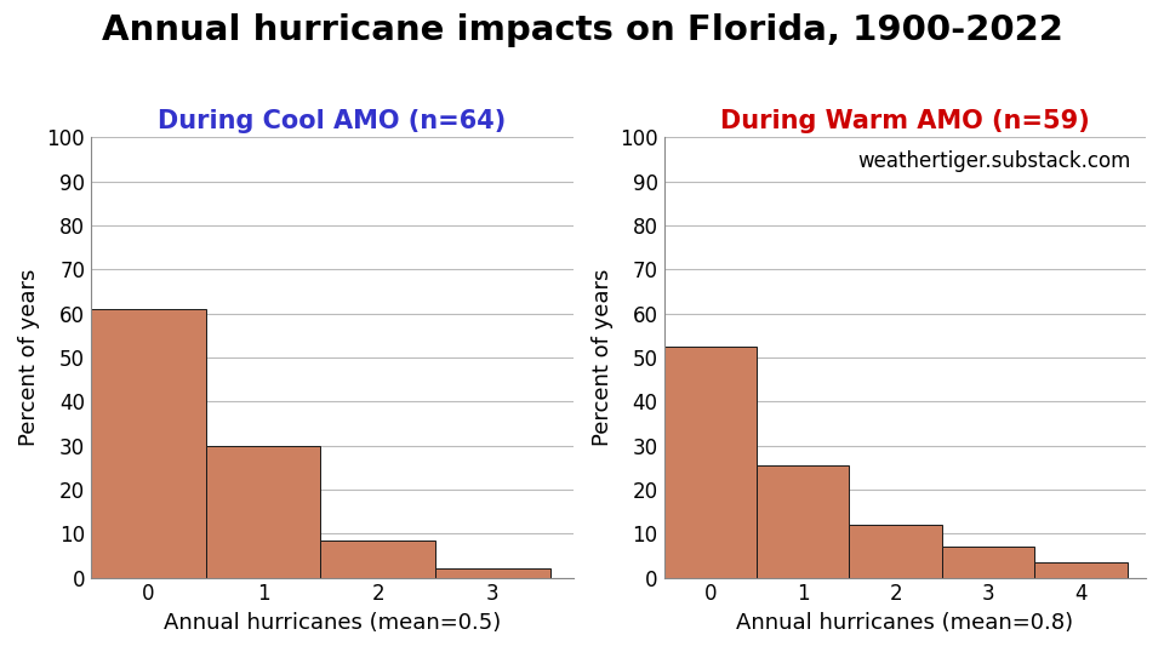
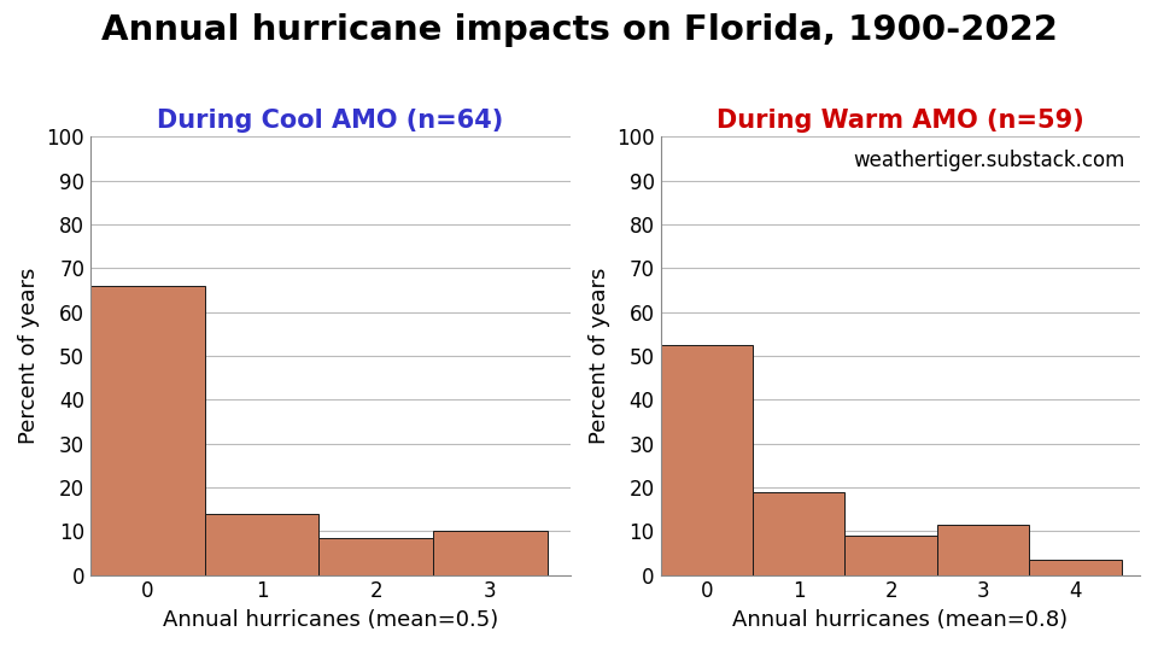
During Cool AMO (n=64)/0: 61.0 -> 66.0
During Cool AMO (n=64)/1: 30.0 -> 14.0
During Cool AMO (n=64)/3: 2.0 -> 10.0
During Warm AMO (n=59)/1: 25.5 -> 19.0
During Warm AMO (n=59)/2: 12.0 -> 9.0
During Warm AMO (n=59)/3: 7.0 -> 11.5
